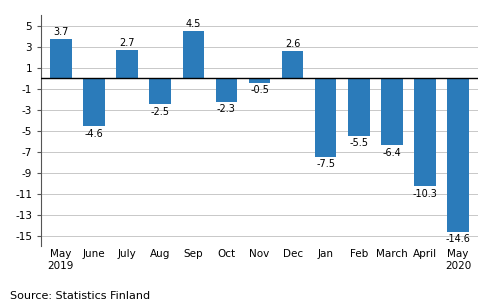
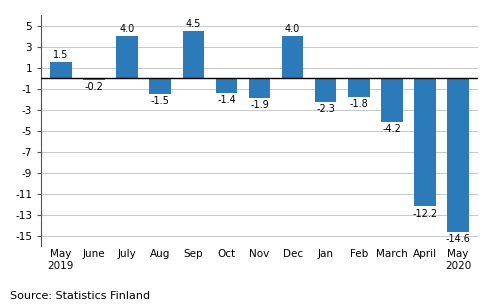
May 2019: 3.7 -> 1.5
June: -4.6 -> -0.2
July: 2.7 -> 4.0
Aug: -2.5 -> -1.5
Oct: -2.3 -> -1.4
Nov: -0.5 -> -1.9
Dec: 2.6 -> 4.0
Jan: -7.5 -> -2.3
Feb: -5.5 -> -1.8
March: -6.4 -> -4.2
April: -10.3 -> -12.2
